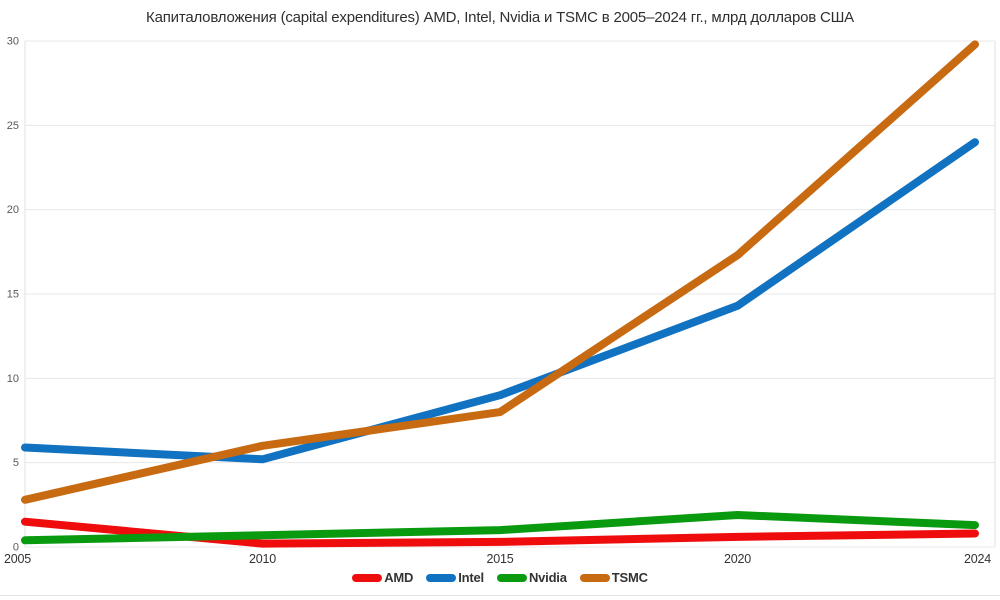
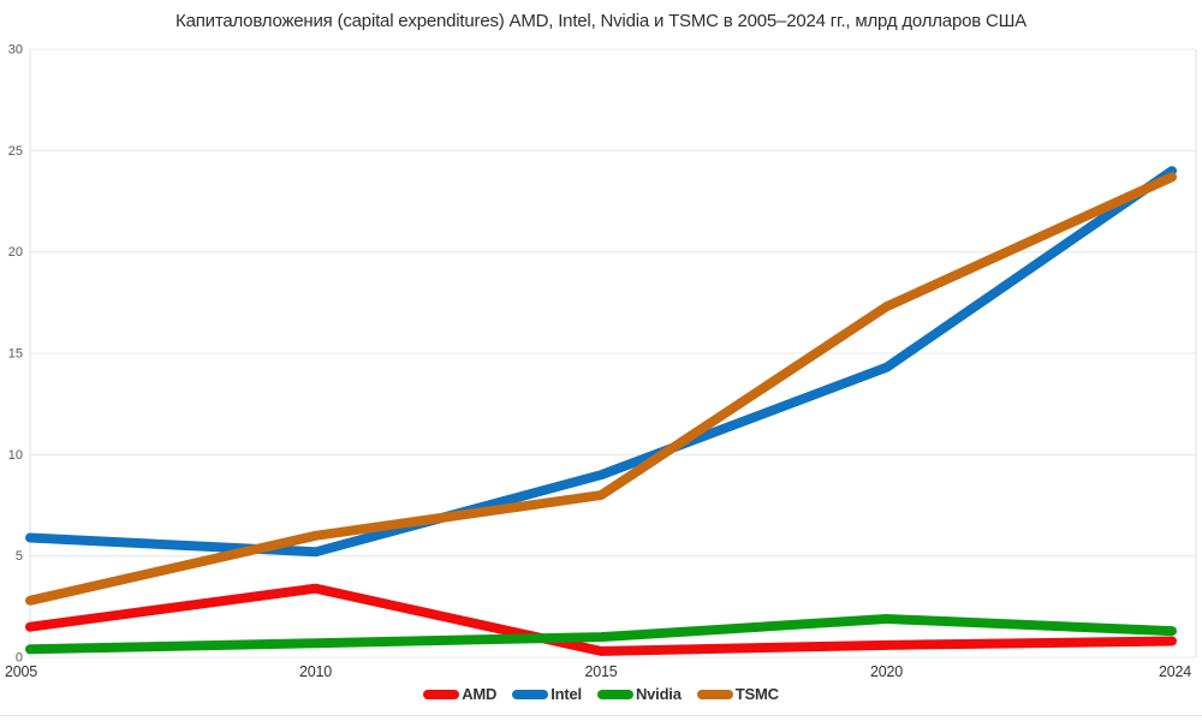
AMD/2010: 0.2 -> 3.4
TSMC/2024: 29.8 -> 23.7
